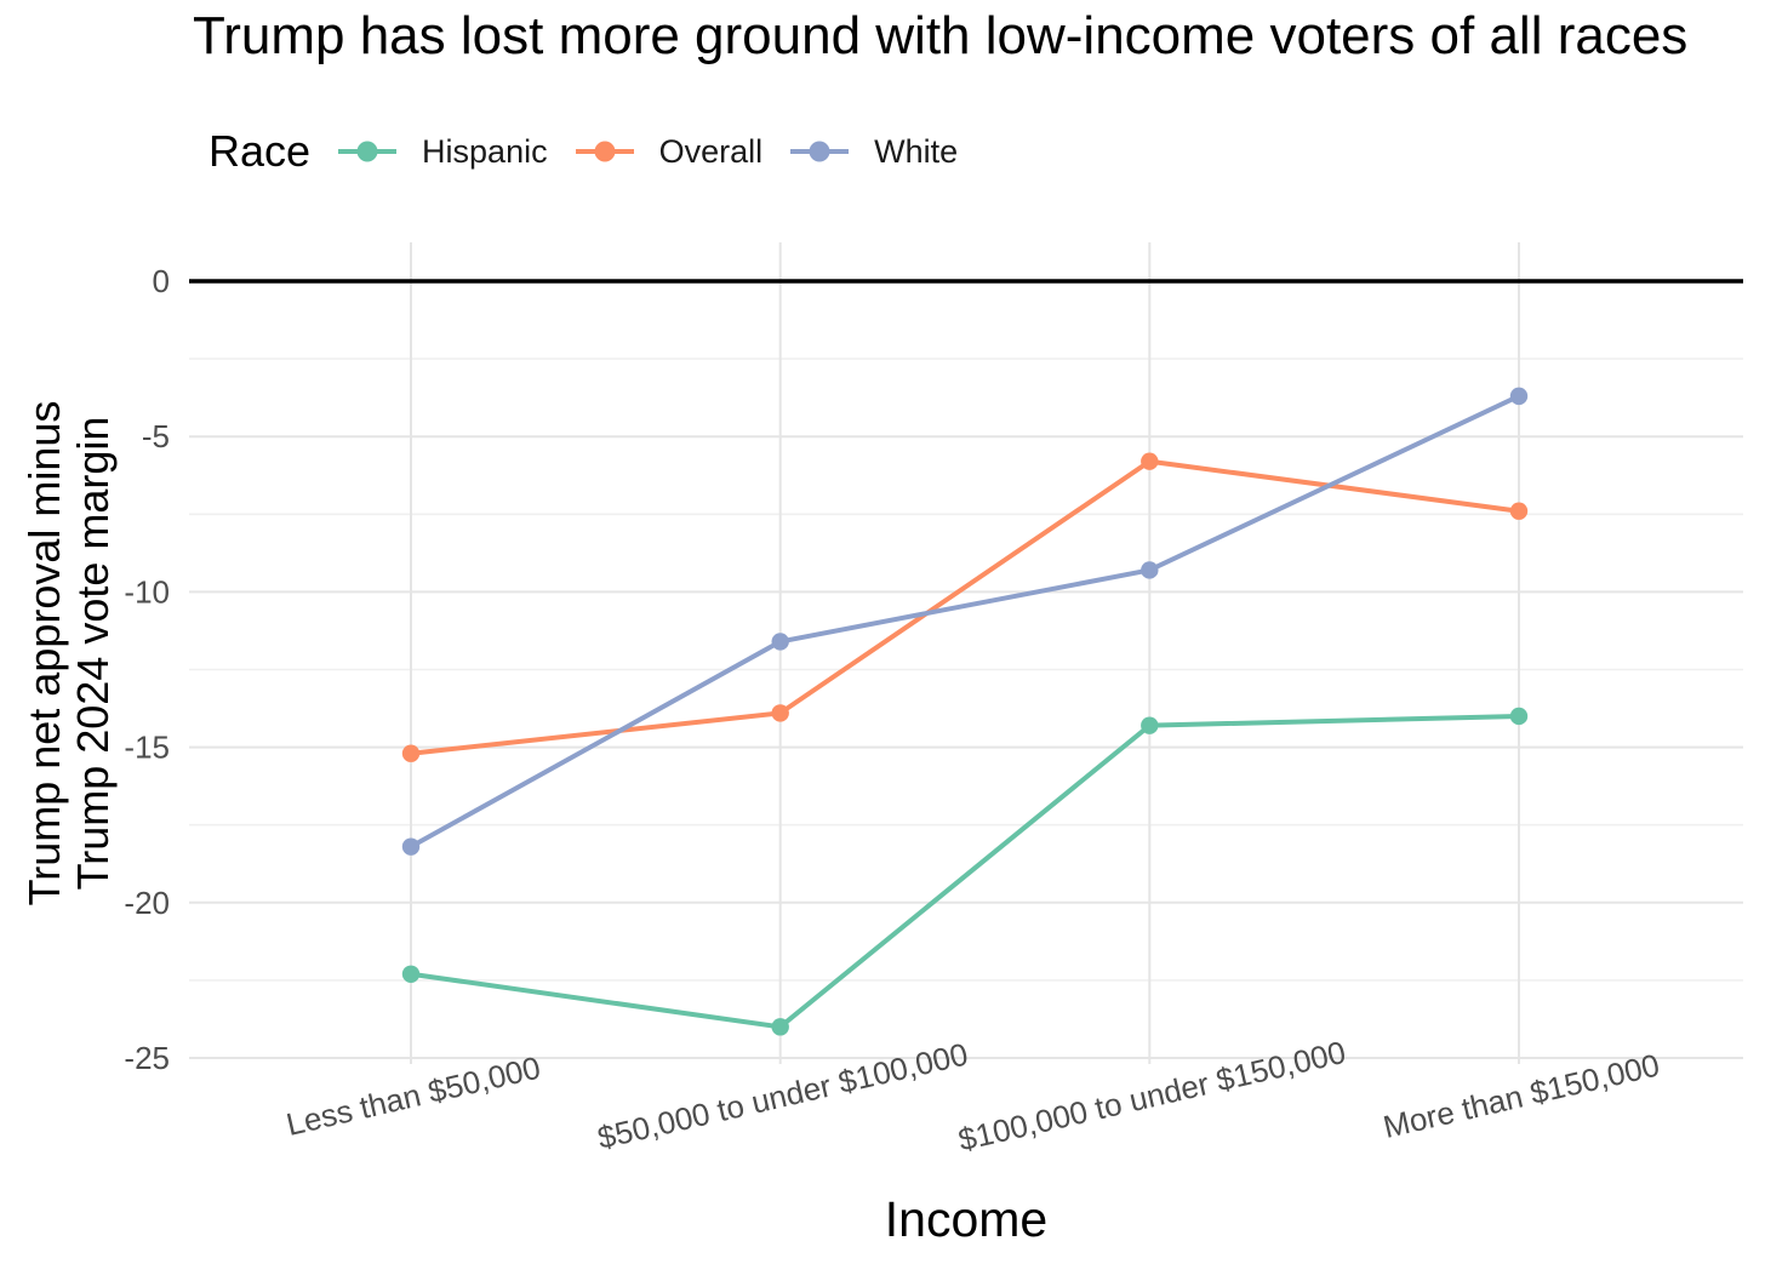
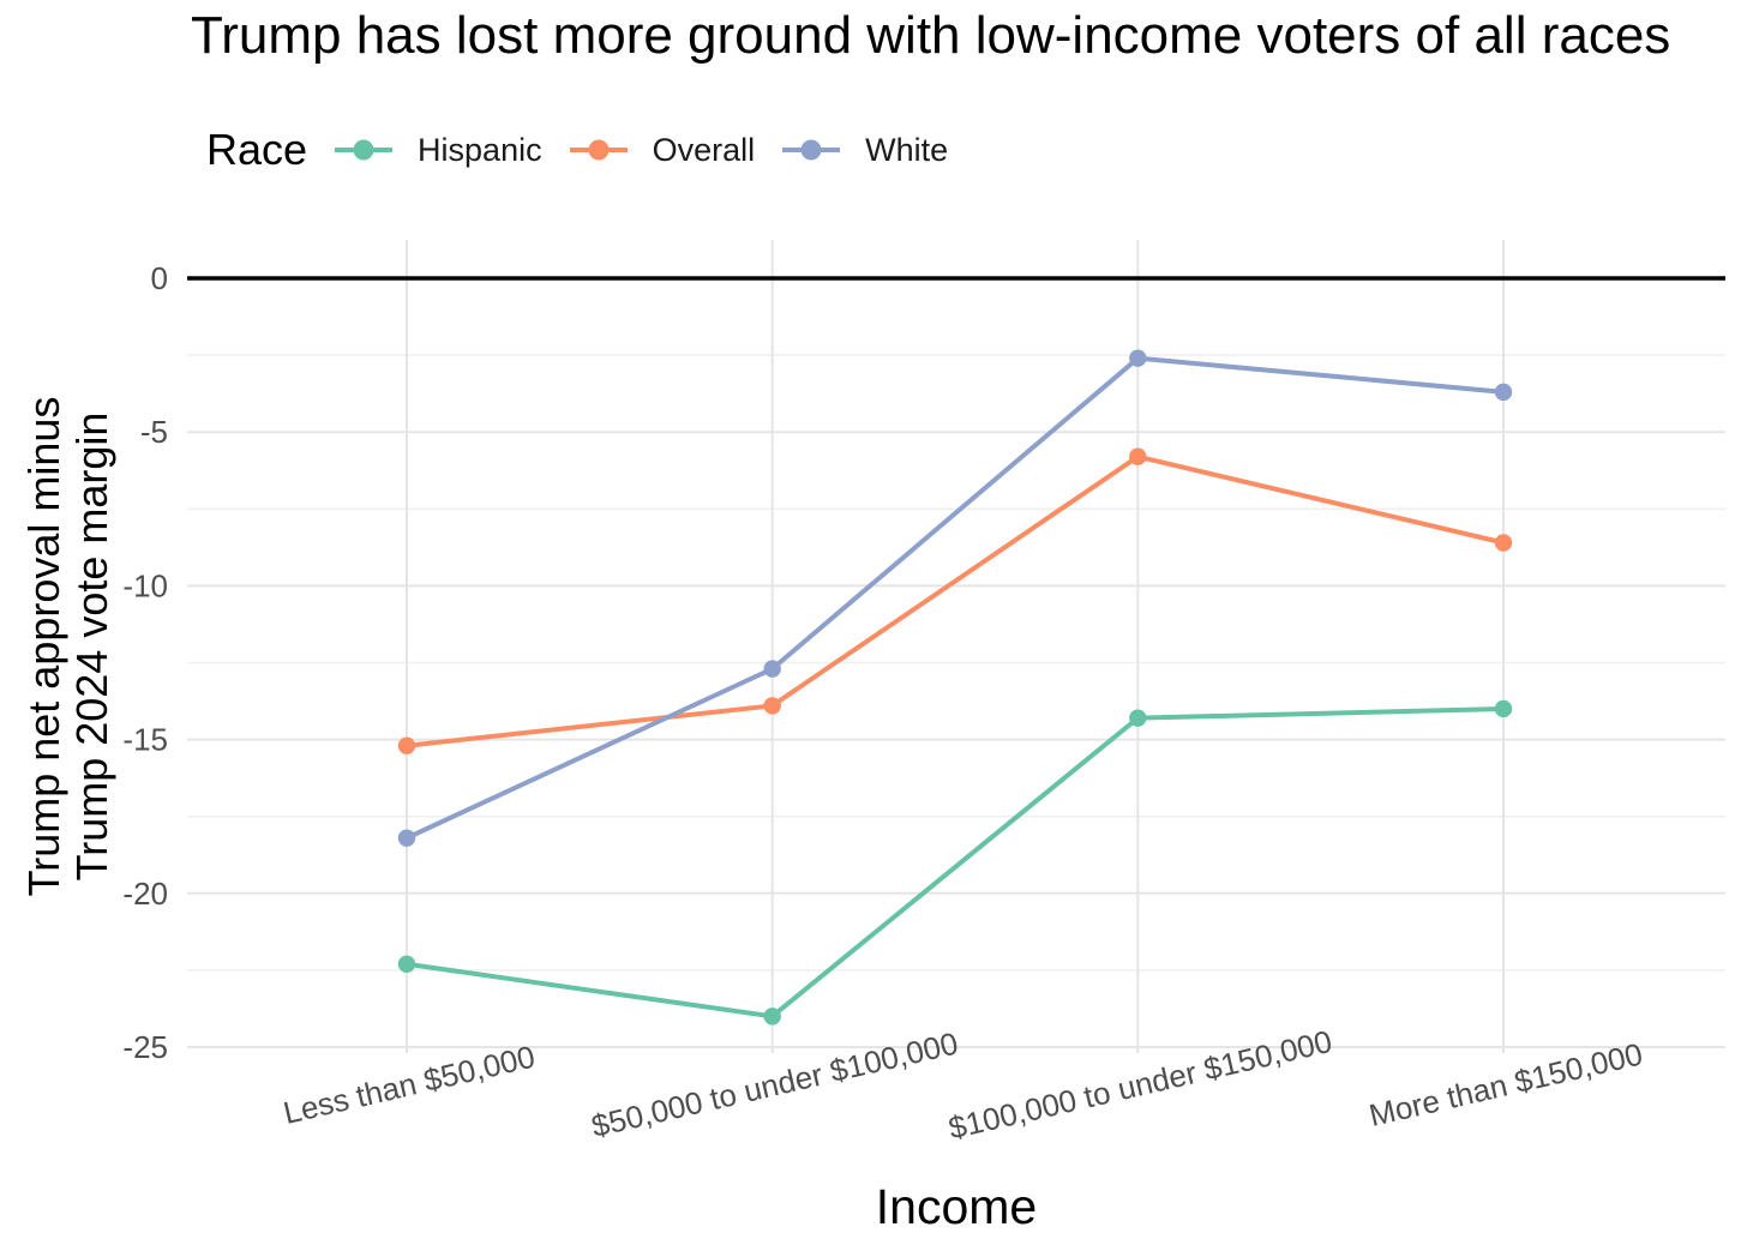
White/$50,000 to under $100,000: -11.6 -> -12.7
White/$100,000 to under $150,000: -9.3 -> -2.6
Overall/More than $150,000: -7.4 -> -8.6
